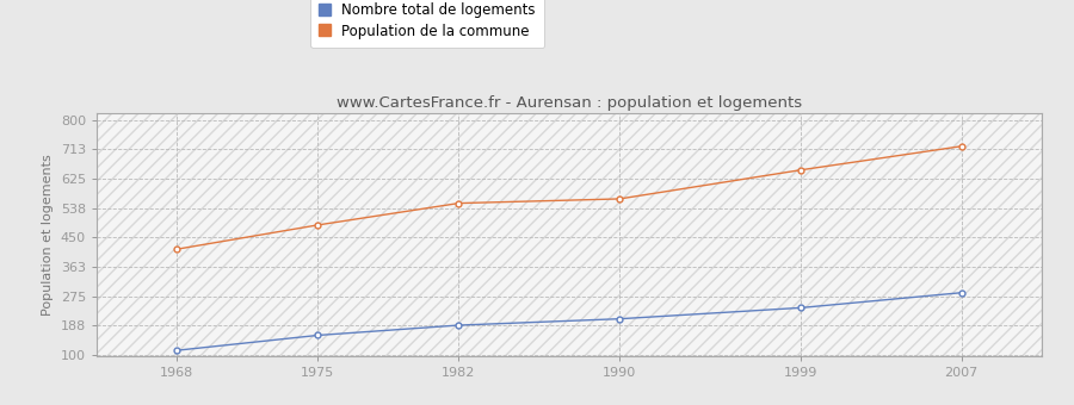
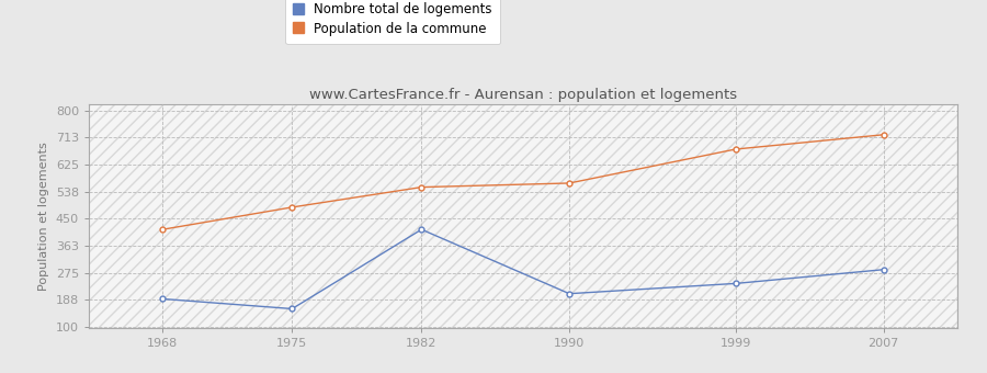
Nombre total de logements/1968: 113 -> 190
Nombre total de logements/1982: 188 -> 415
Population de la commune/1999: 651 -> 675
